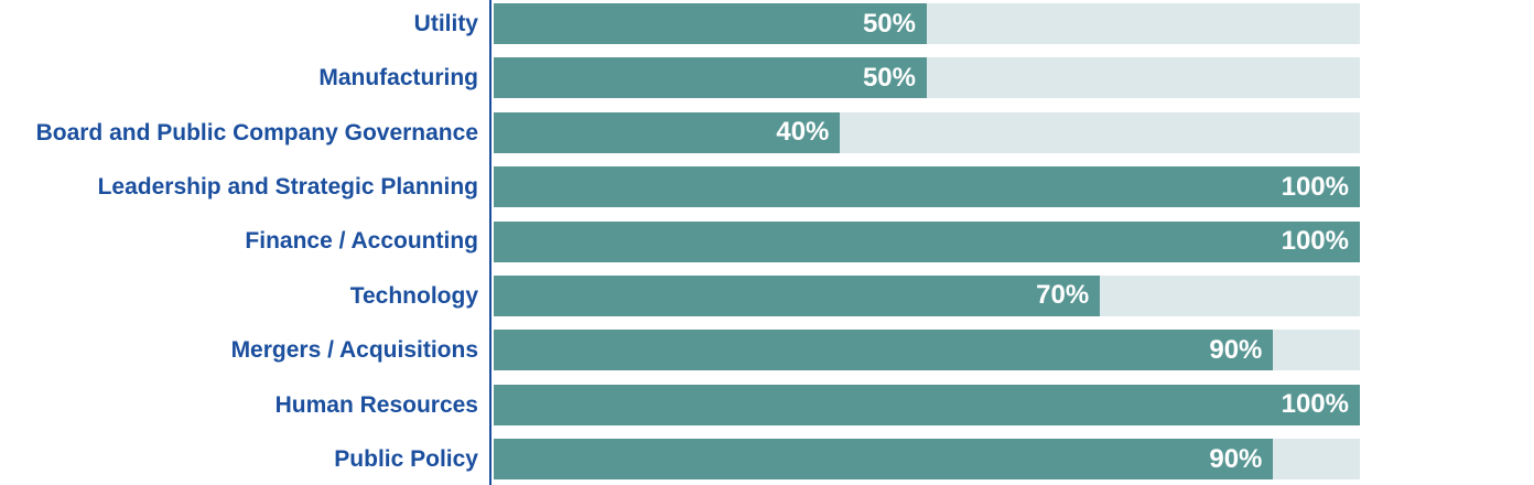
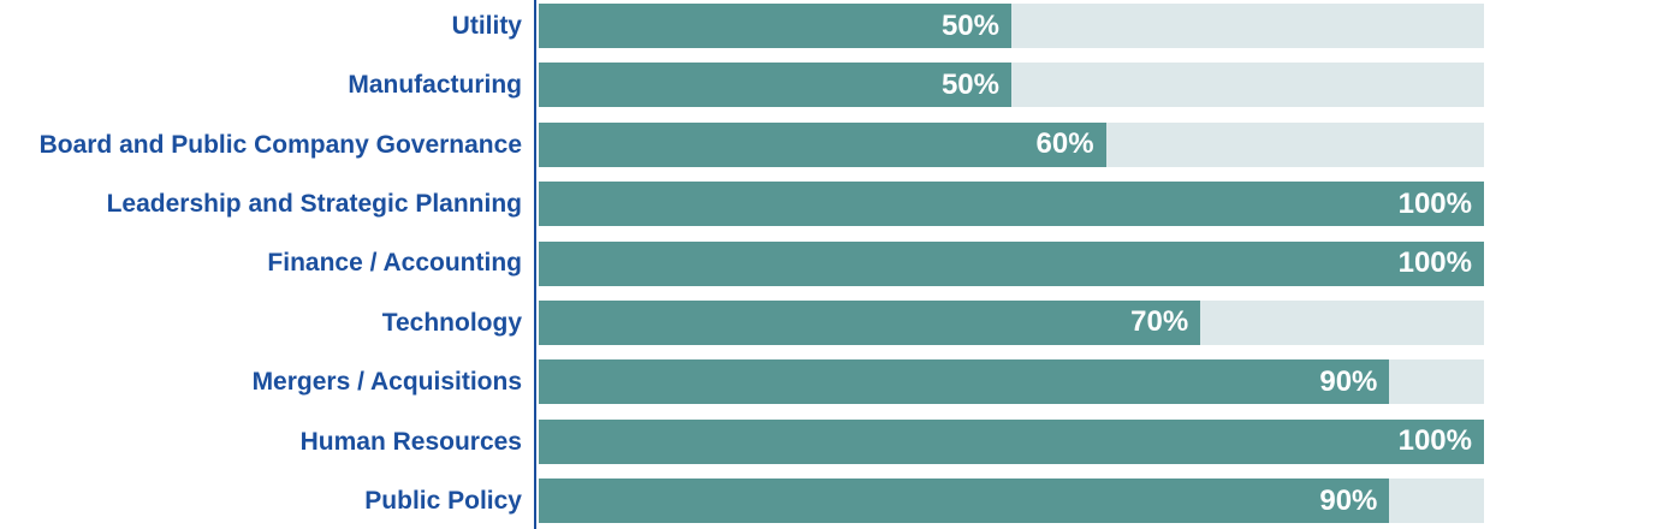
Board and Public Company Governance: 40% -> 60%
